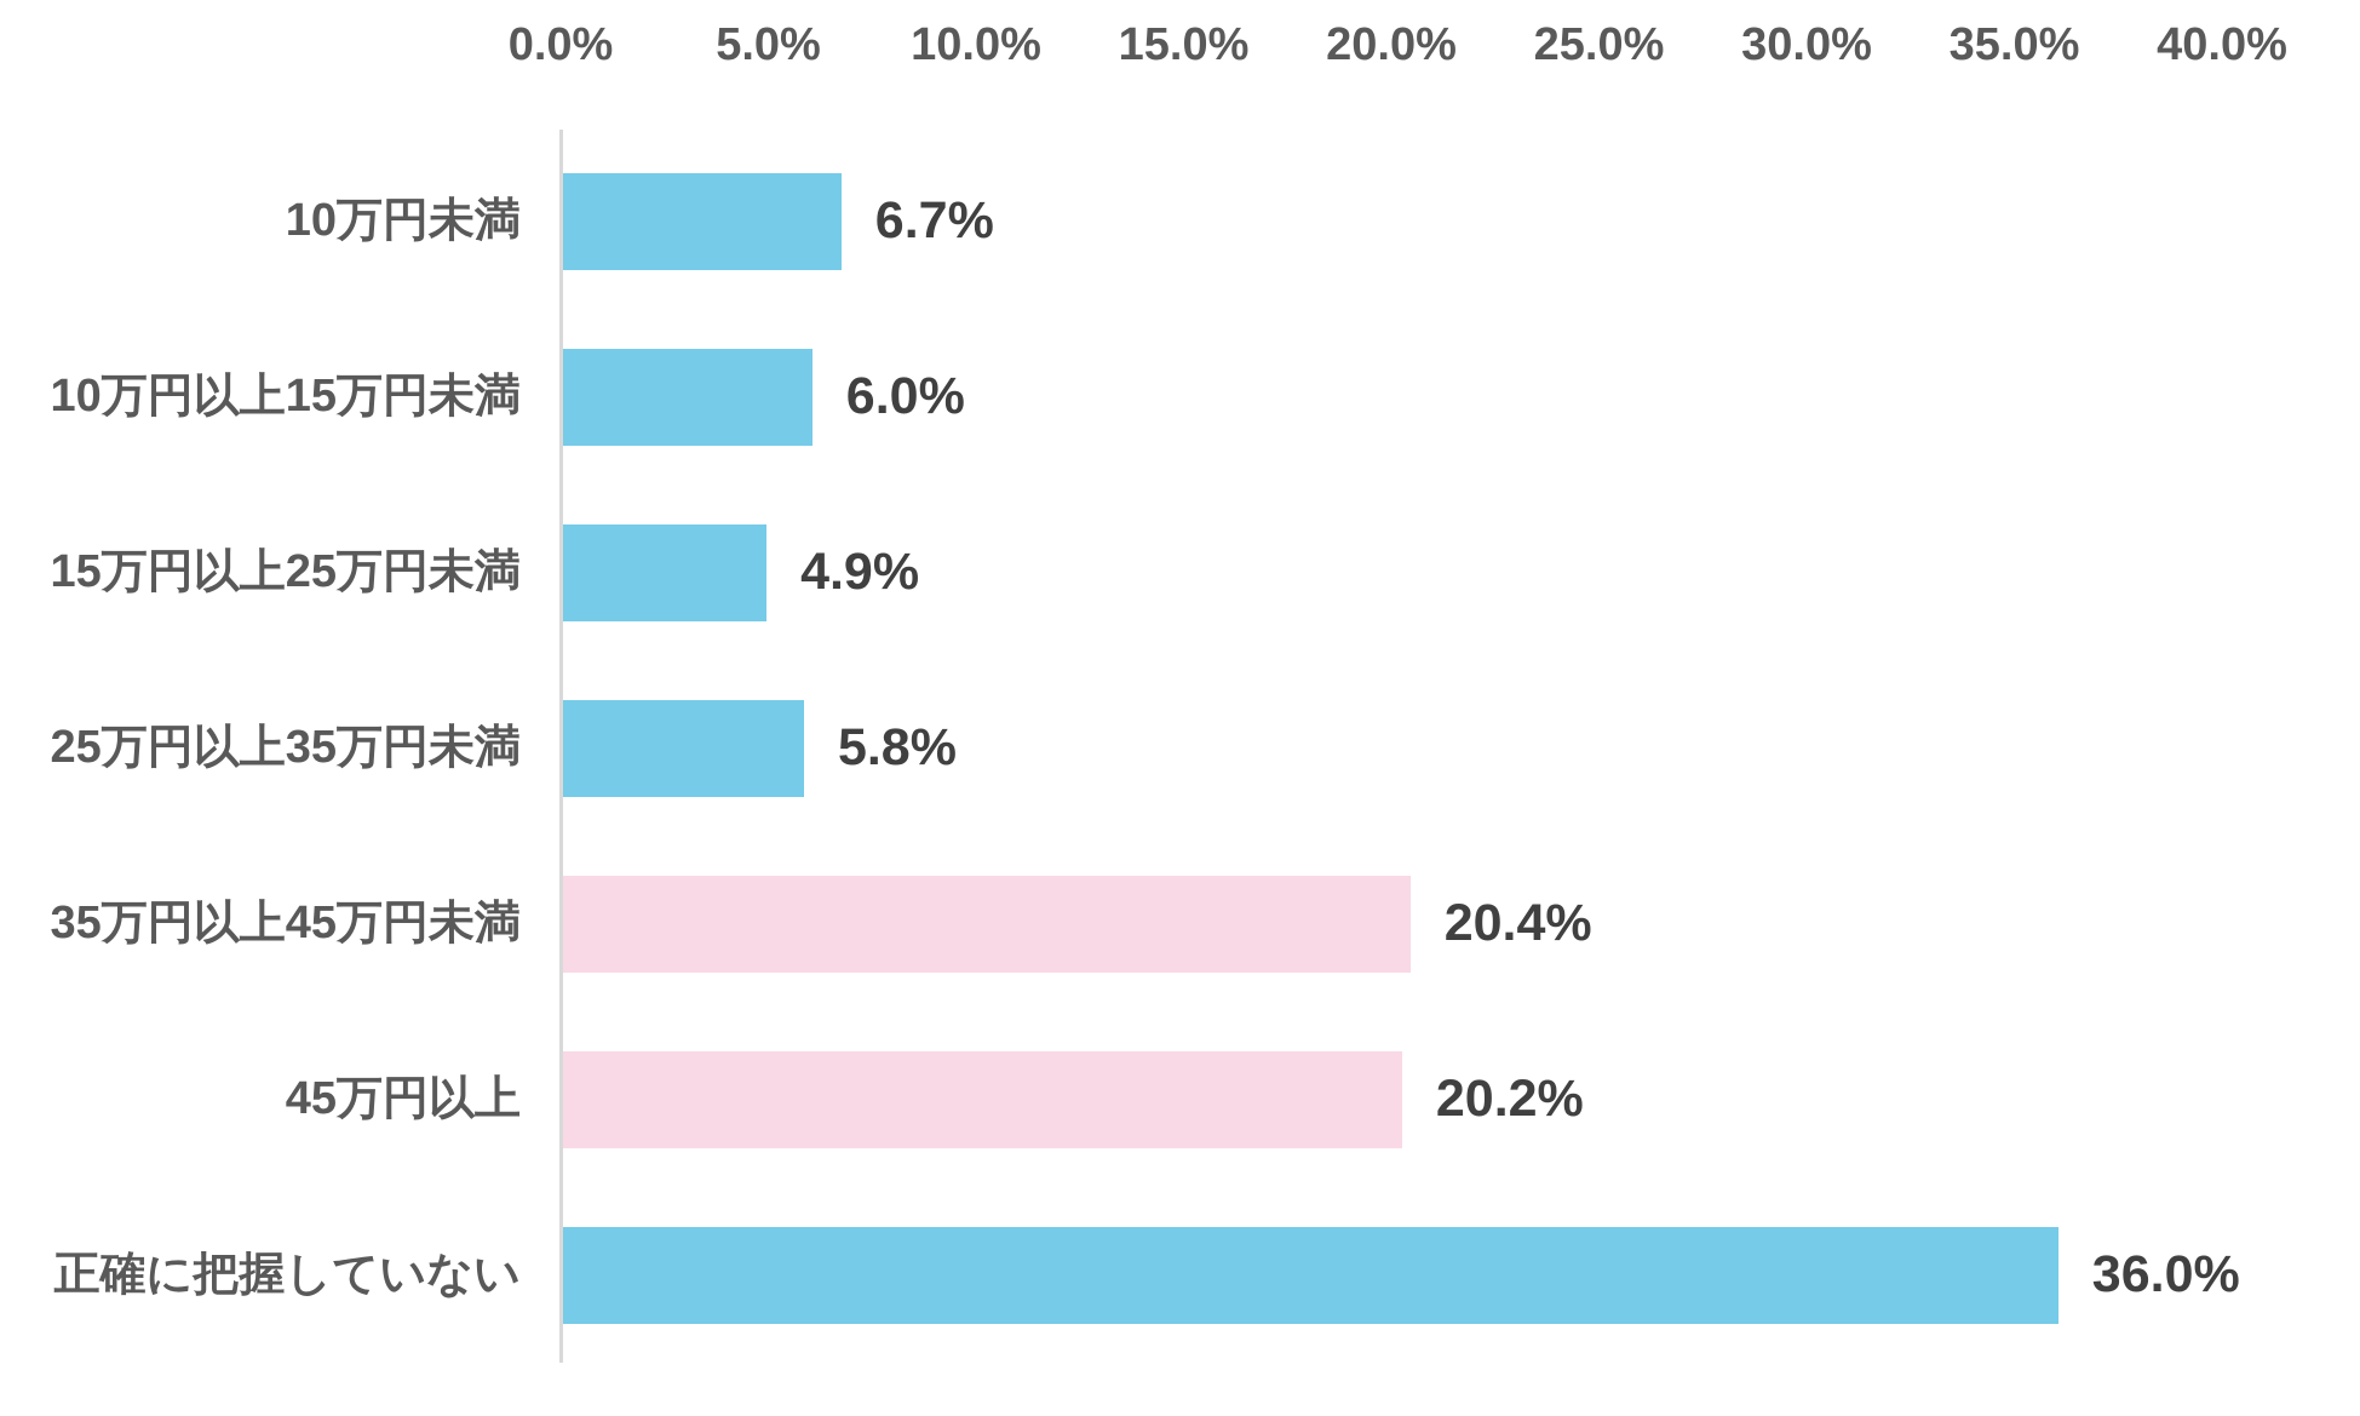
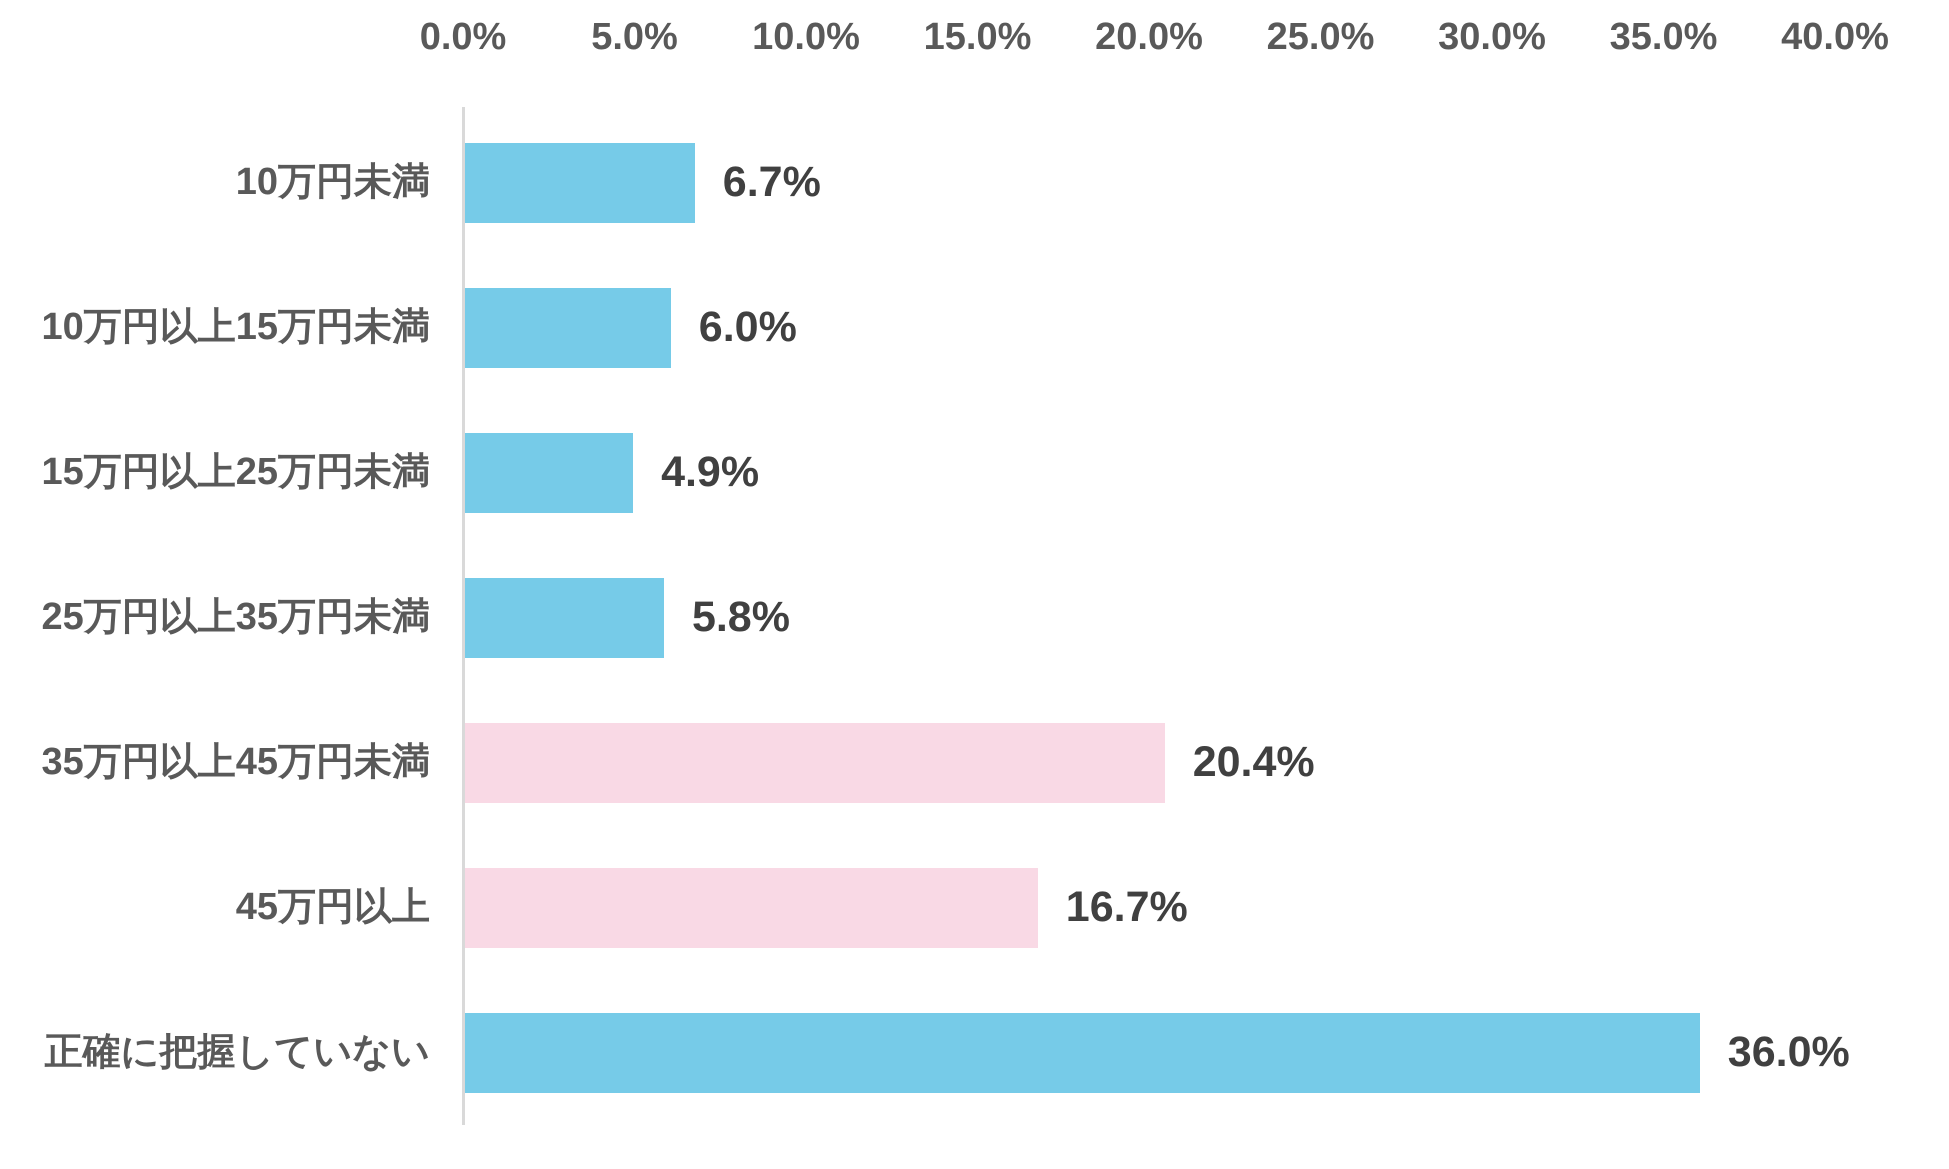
45万円以上: 20.2% -> 16.7%
